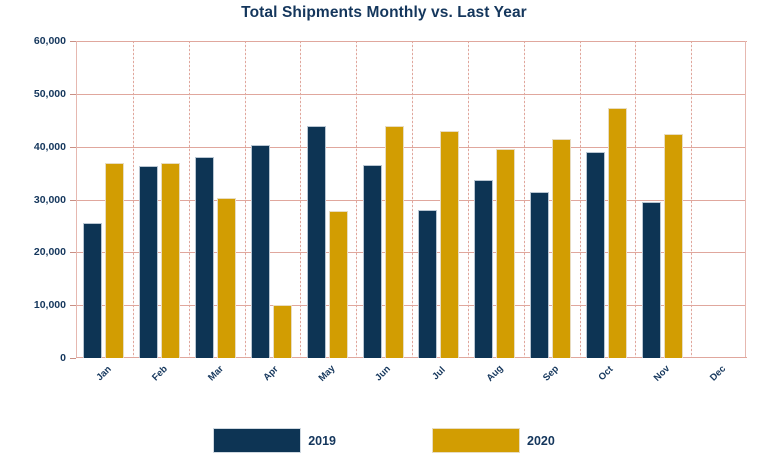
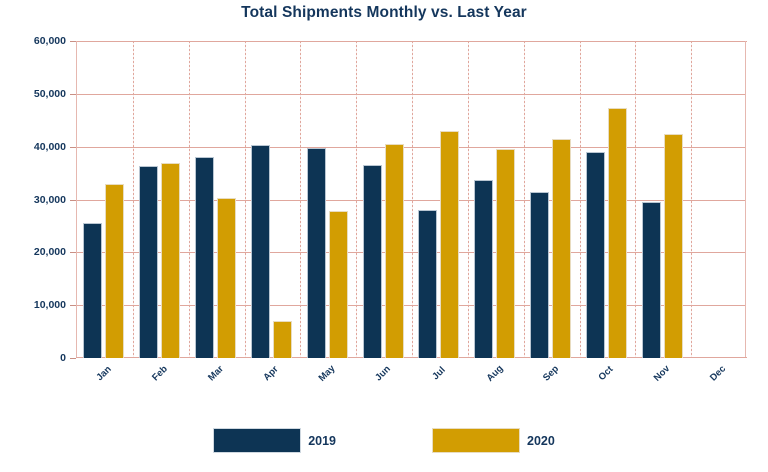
2020/Jan: 37000 -> 33000
2020/Apr: 10000 -> 7000
2019/May: 44000 -> 40000
2020/Jun: 44000 -> 40000
